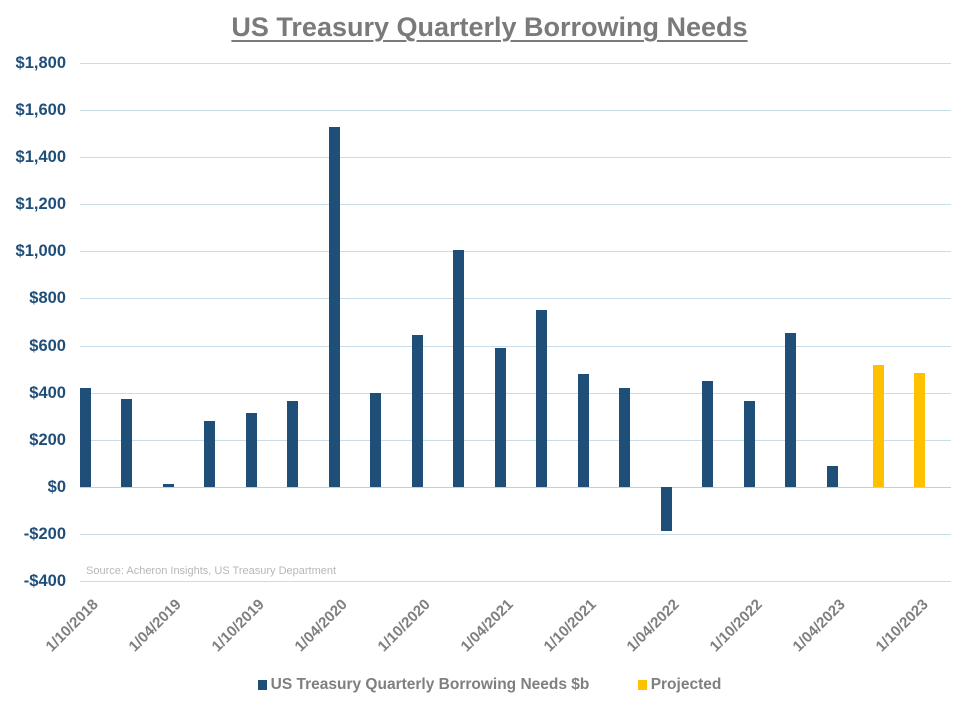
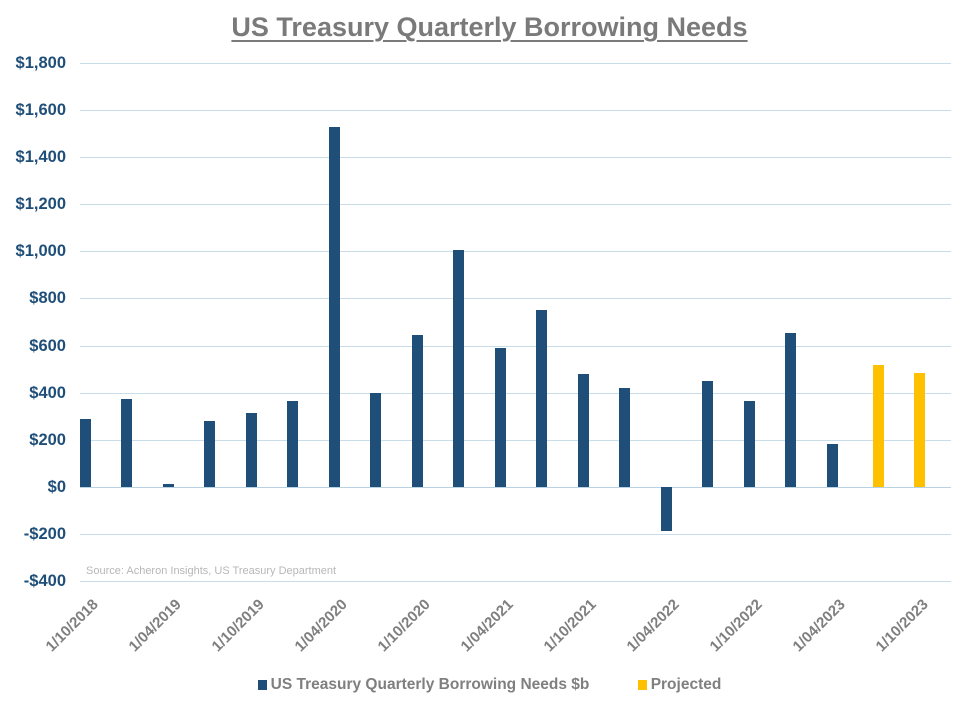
US Treasury Quarterly Borrowing Needs $b/1/10/2018: $420 -> $290
US Treasury Quarterly Borrowing Needs $b/1/04/2023: $90 -> $180
